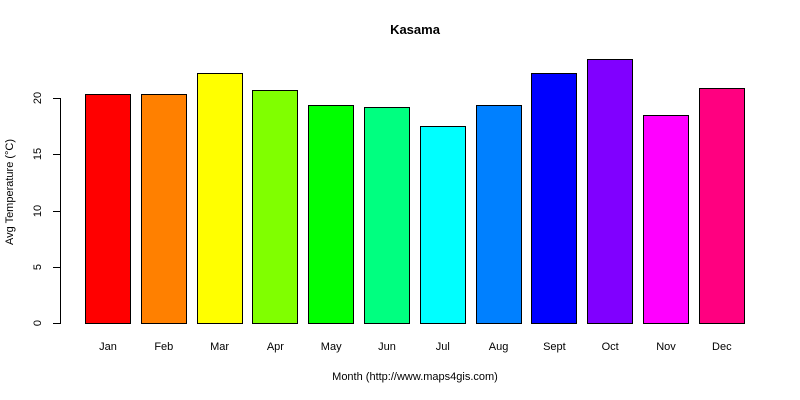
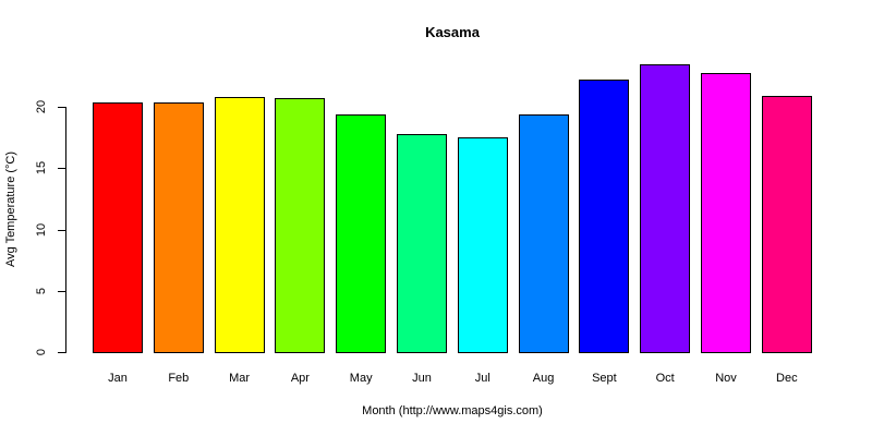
Mar: 22.2 -> 20.8
Jun: 19.2 -> 17.8
Nov: 18.5 -> 22.8
